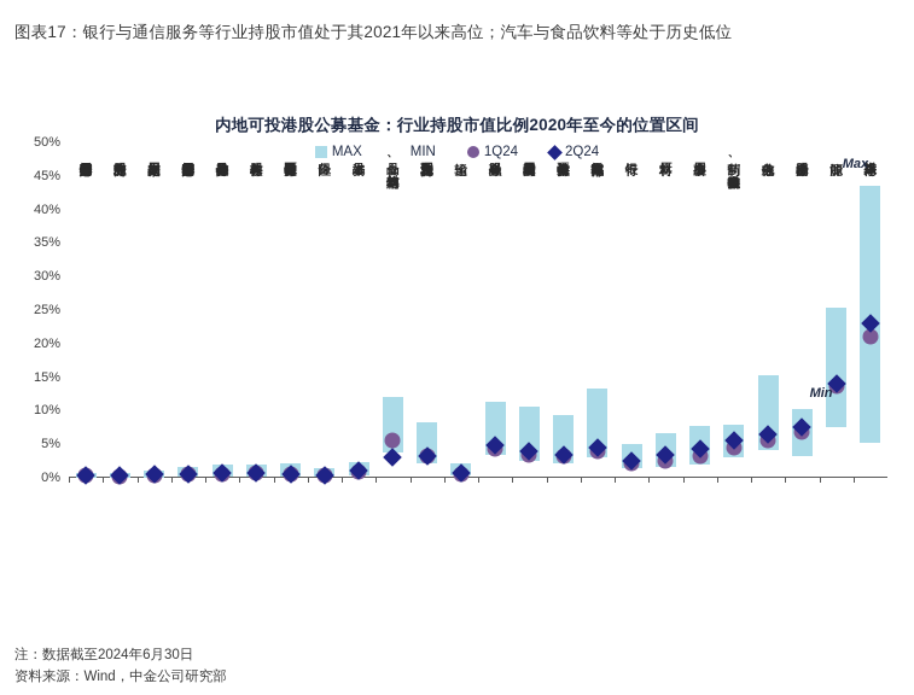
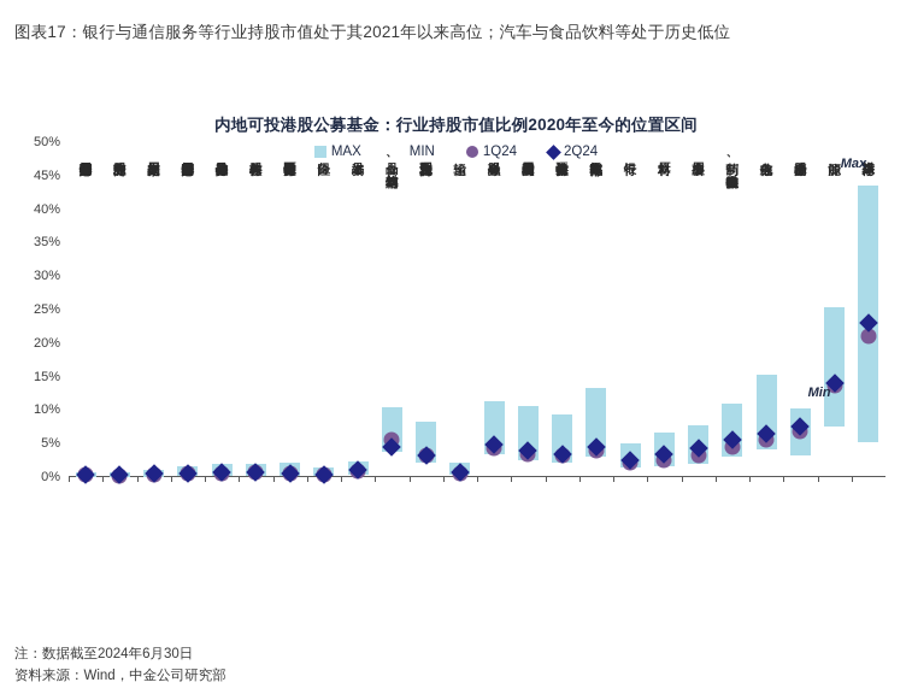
MAX/食品、饮料与烟草: 12% -> 10%
2Q24/食品、饮料与烟草: 3% -> 4%
MAX/制药、生物科技和生命: 8% -> 11%
